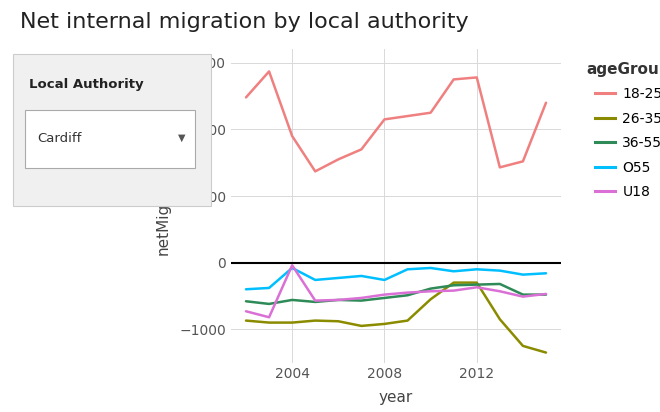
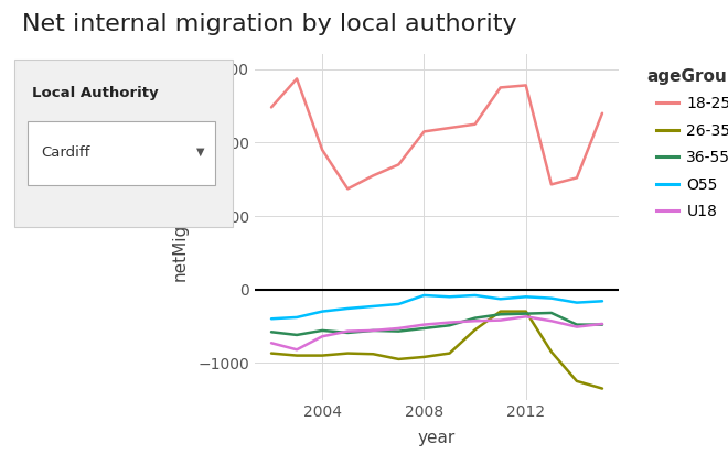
O55/2004: -80 -> -300
U18/2004: -40 -> -640
O55/2008: -260 -> -80
